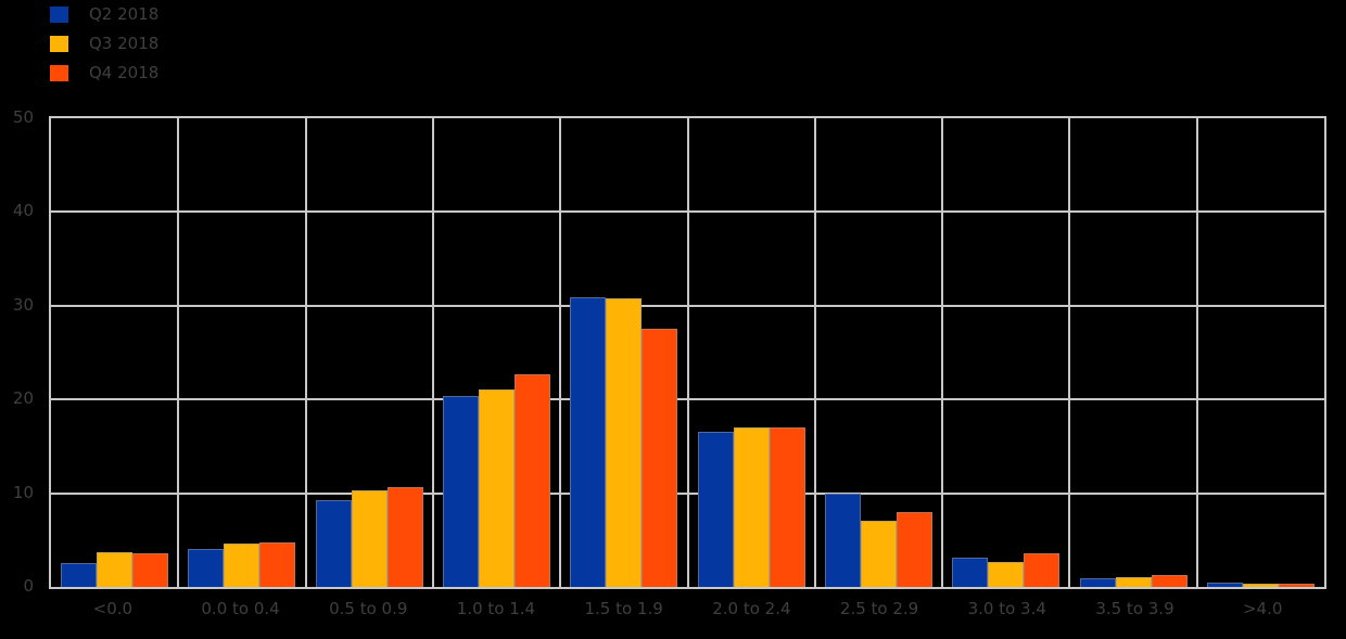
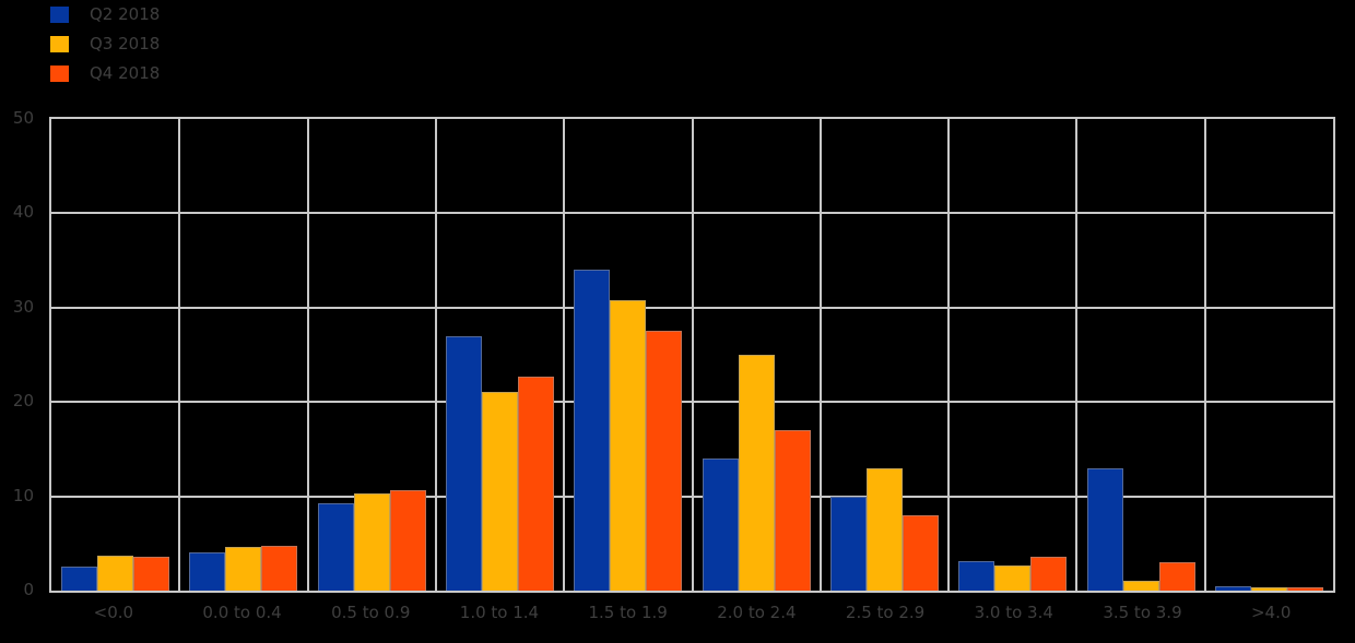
Q2 2018/1.0 to 1.4: 20 -> 27
Q2 2018/1.5 to 1.9: 31 -> 34
Q2 2018/2.0 to 2.4: 17 -> 14
Q3 2018/2.0 to 2.4: 17 -> 25
Q3 2018/2.5 to 2.9: 7 -> 13
Q2 2018/3.5 to 3.9: 1 -> 13
Q4 2018/3.5 to 3.9: 1 -> 3
